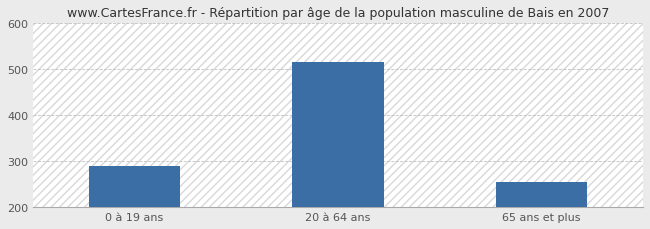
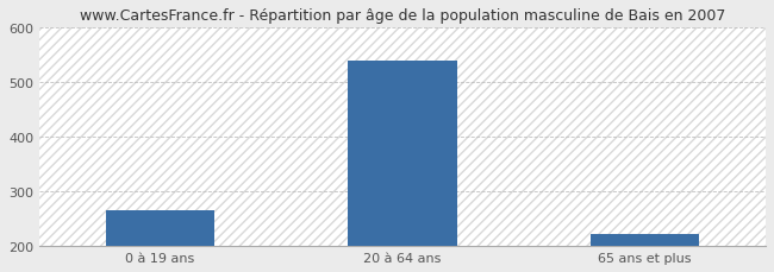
0 à 19 ans: 290 -> 265
20 à 64 ans: 515 -> 538
65 ans et plus: 255 -> 222
